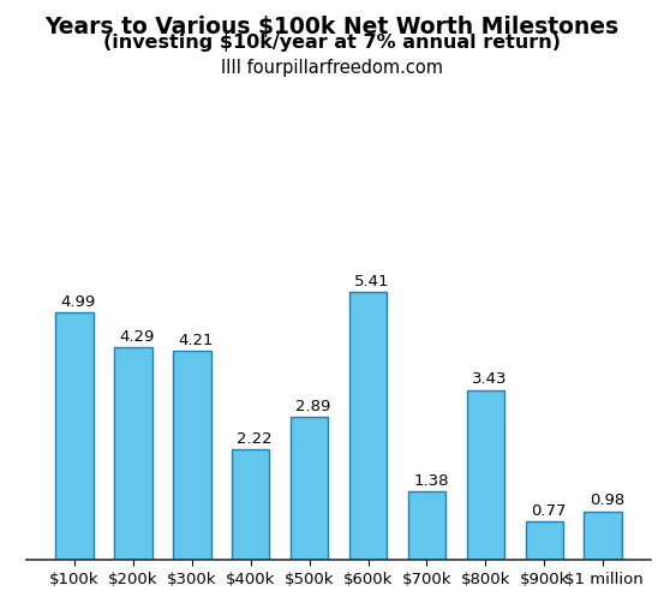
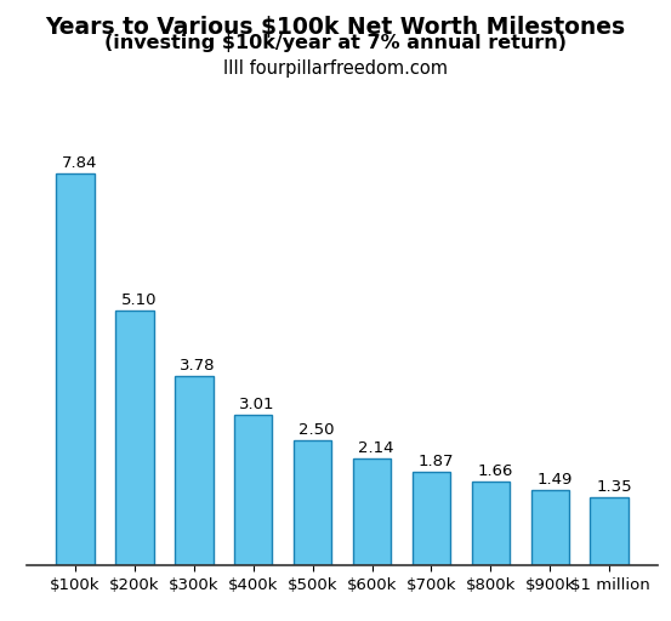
$100k: 4.99 -> 7.84
$200k: 4.29 -> 5.10
$300k: 4.21 -> 3.78
$400k: 2.22 -> 3.01
$500k: 2.89 -> 2.50
$600k: 5.41 -> 2.14
$700k: 1.38 -> 1.87
$800k: 3.43 -> 1.66
$900k: 0.77 -> 1.49
$1 million: 0.98 -> 1.35
